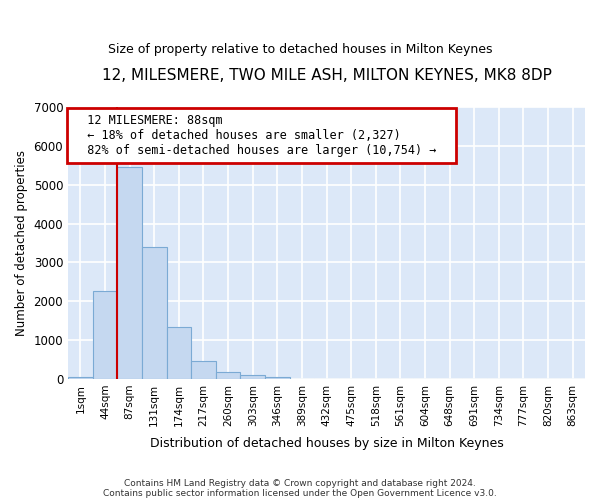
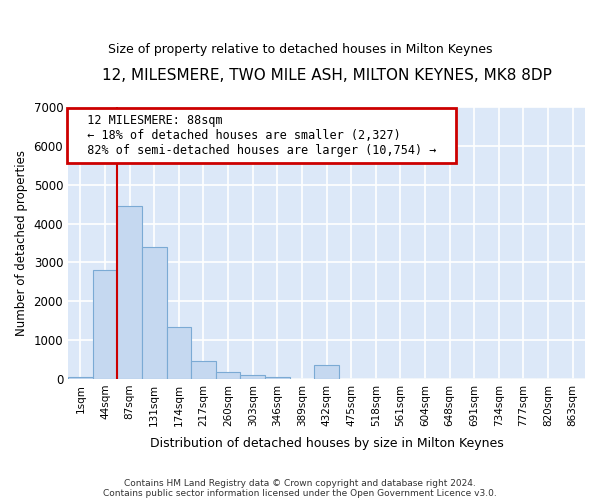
44sqm: 2270 -> 2800
87sqm: 5470 -> 4450
432sqm: 0 -> 350
